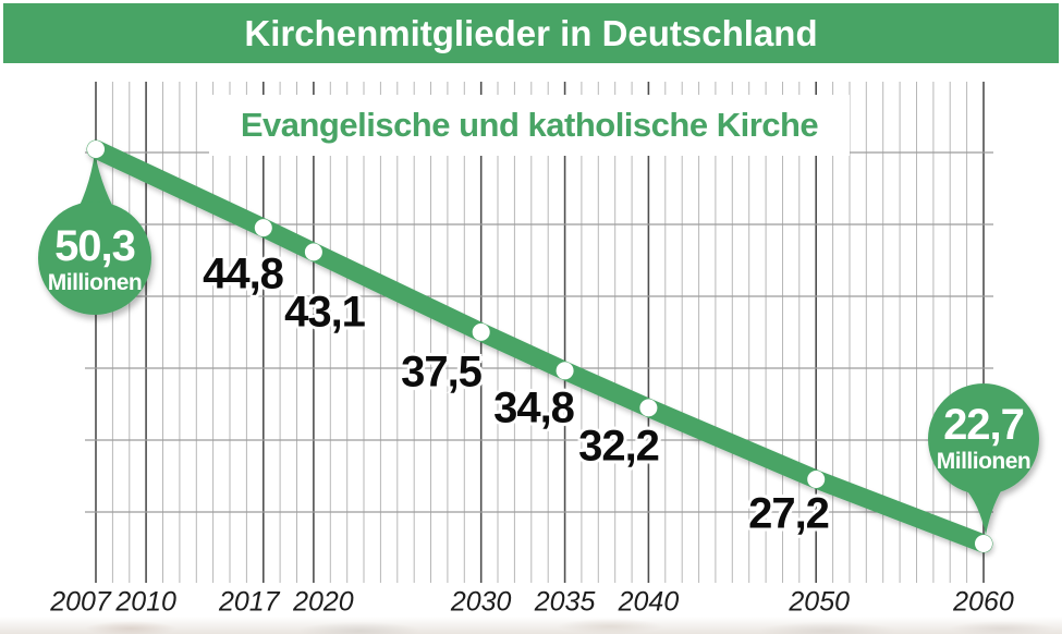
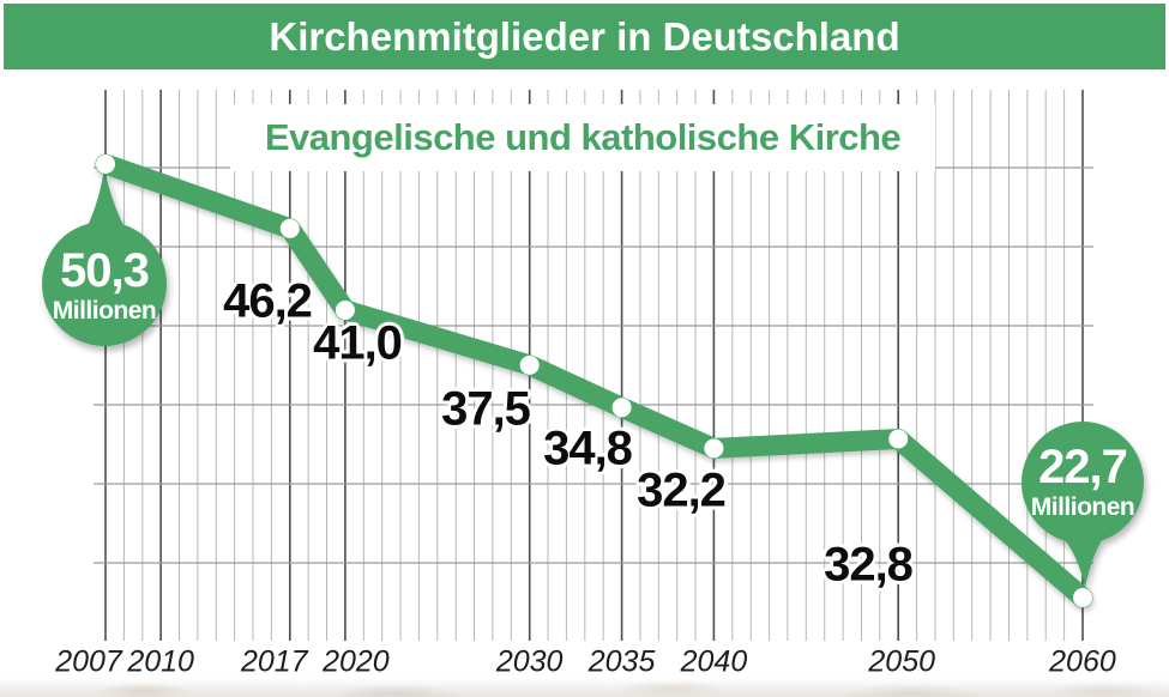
2017: 44,8 -> 46,2
2020: 43,1 -> 41,0
2050: 27,2 -> 32,8
